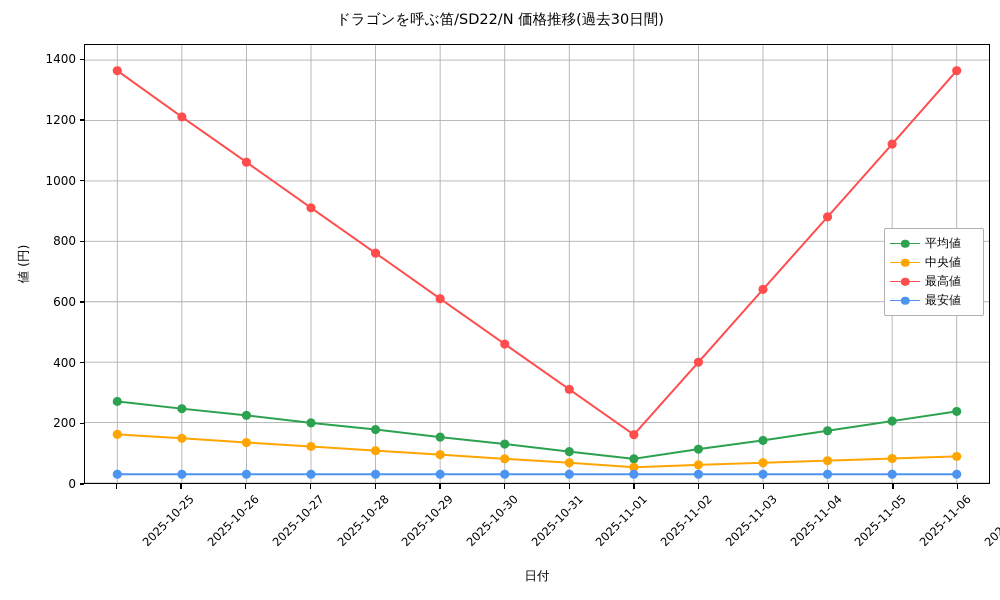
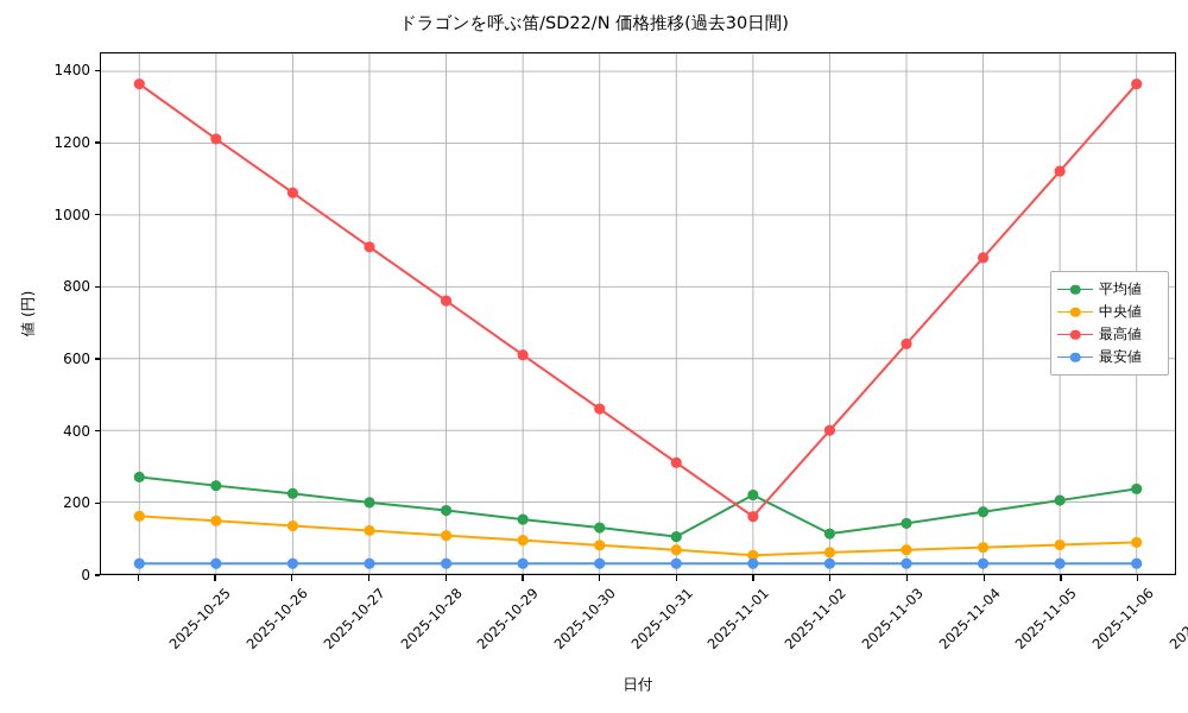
平均値/2025-11-02: 80 -> 220
